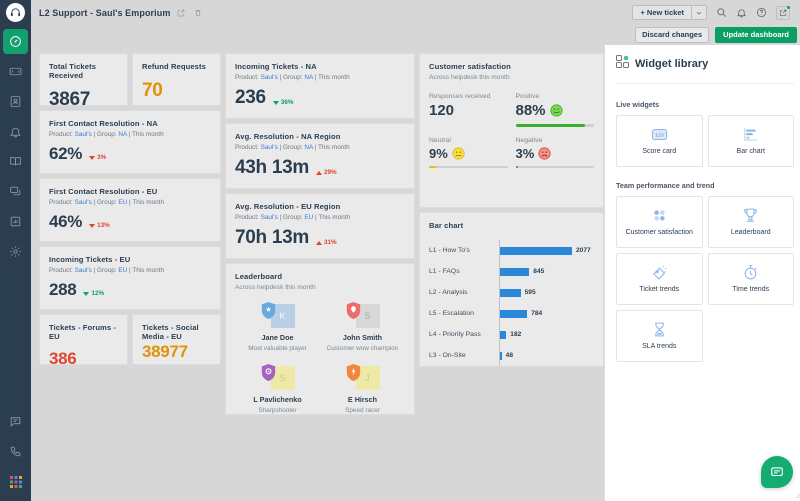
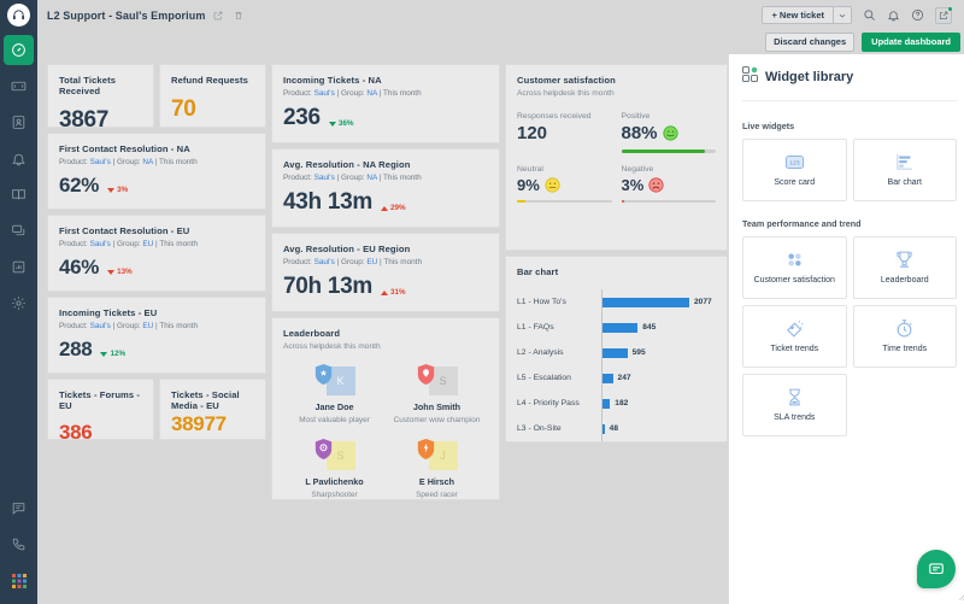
L5 - Escalation: 784 -> 247
